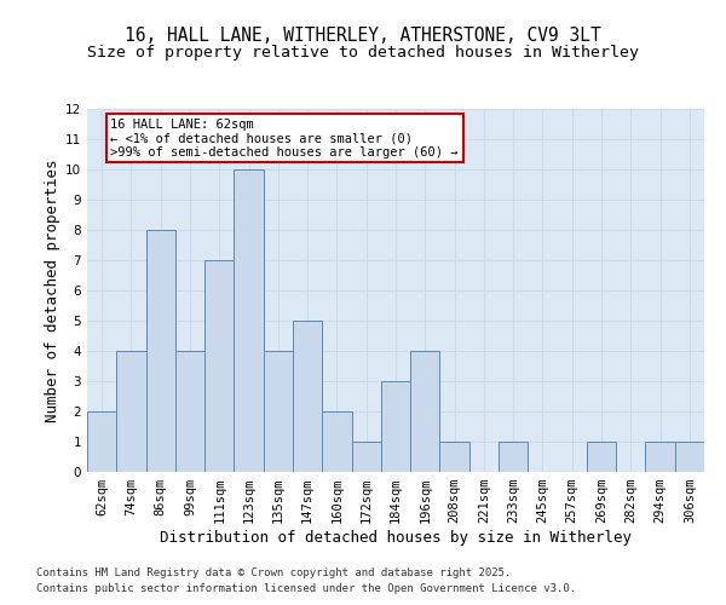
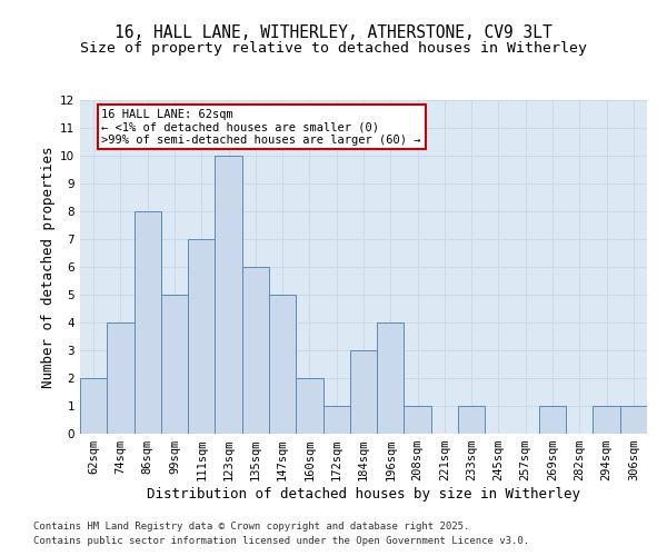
99sqm: 4 -> 5
135sqm: 4 -> 6
